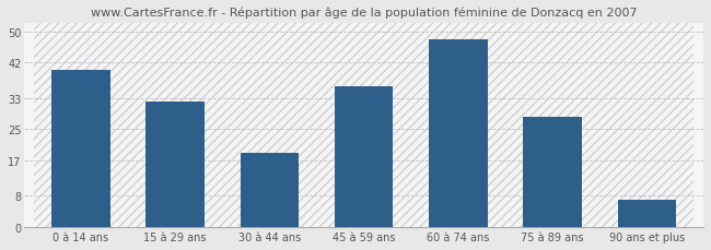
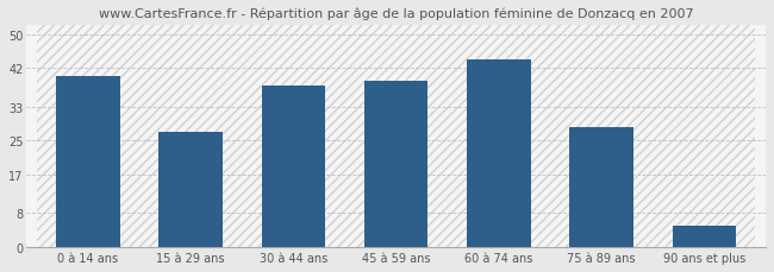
15 à 29 ans: 32 -> 27
30 à 44 ans: 19 -> 38
45 à 59 ans: 36 -> 39
60 à 74 ans: 48 -> 44
90 ans et plus: 7 -> 5
